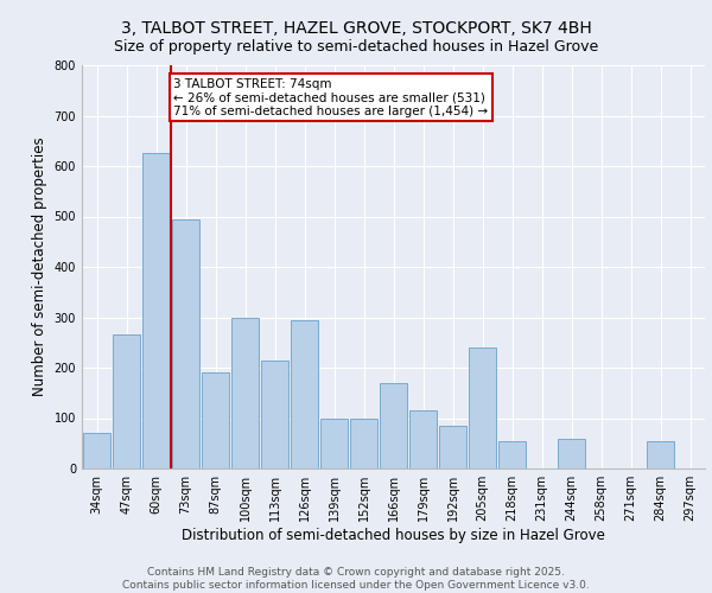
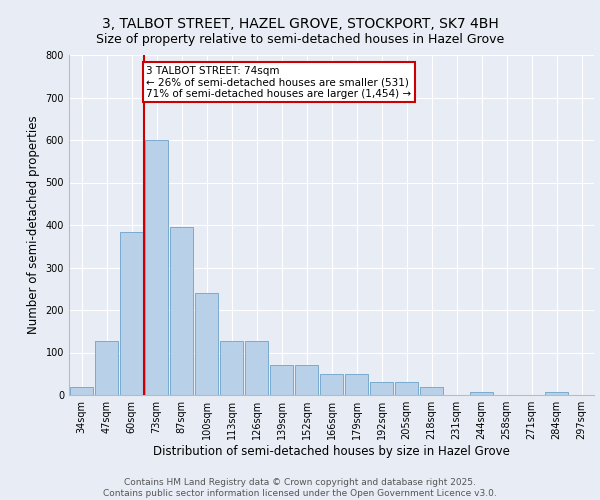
34sqm: 70 -> 20
47sqm: 265 -> 128
60sqm: 625 -> 383
73sqm: 495 -> 600
87sqm: 190 -> 395
100sqm: 300 -> 240
113sqm: 215 -> 128
126sqm: 295 -> 128
139sqm: 100 -> 70
152sqm: 100 -> 70
166sqm: 170 -> 50
179sqm: 115 -> 50
192sqm: 85 -> 30
205sqm: 240 -> 30
218sqm: 55 -> 18
244sqm: 60 -> 8
284sqm: 55 -> 8
